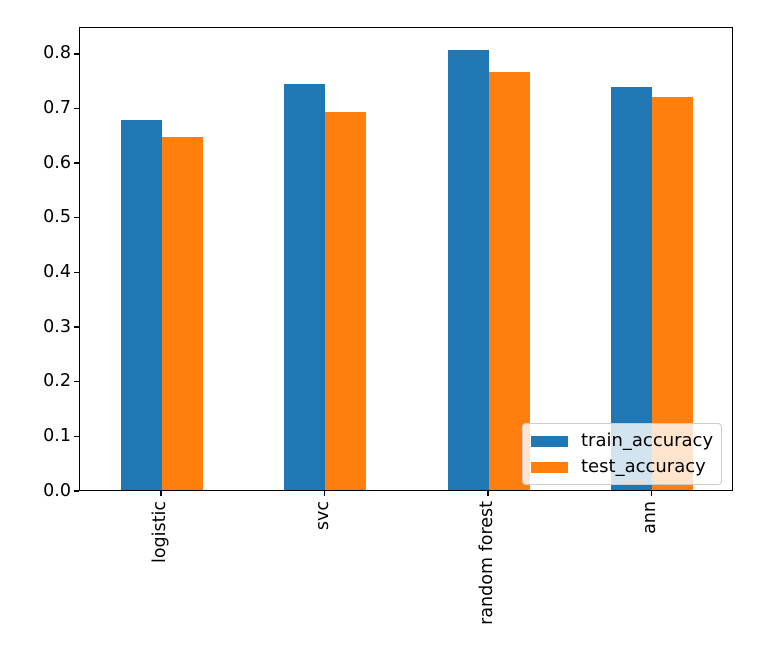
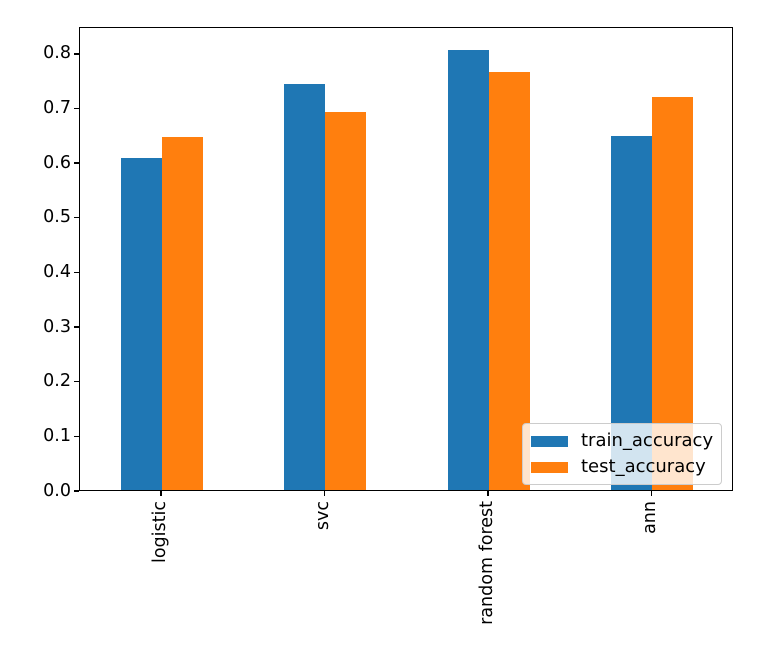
train_accuracy/logistic: 0.68 -> 0.61
train_accuracy/ann: 0.74 -> 0.65
